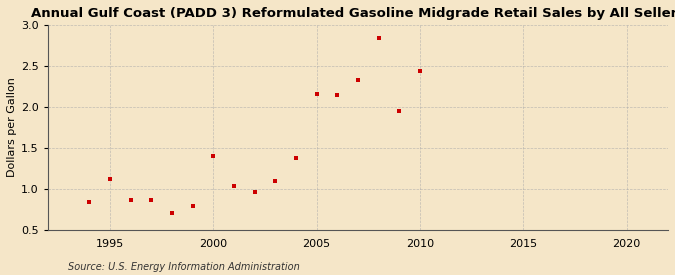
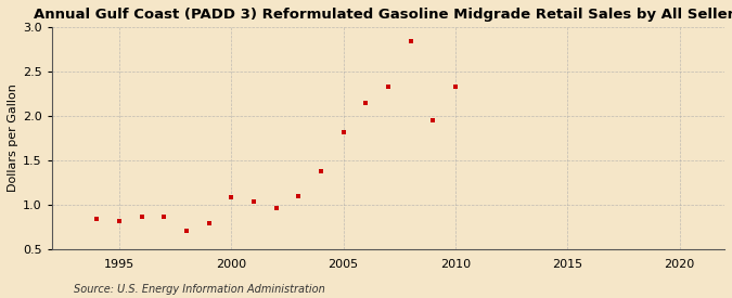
1995: 1.12 -> 0.81
2000: 1.40 -> 1.09
2005: 2.16 -> 1.82
2010: 2.44 -> 2.33
